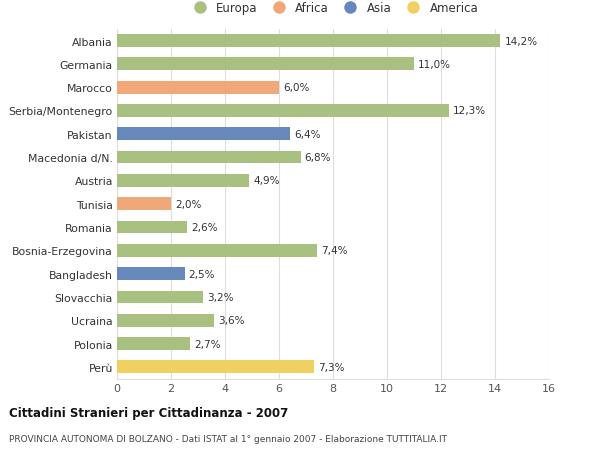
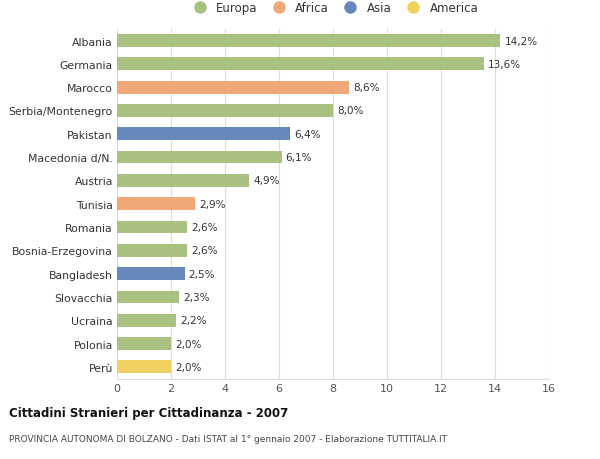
Germania: 11,0% -> 13,6%
Marocco: 6,0% -> 8,6%
Serbia/Montenegro: 12,3% -> 8,0%
Macedonia d/N.: 6,8% -> 6,1%
Tunisia: 2,0% -> 2,9%
Bosnia-Erzegovina: 7,4% -> 2,6%
Slovacchia: 3,2% -> 2,3%
Ucraina: 3,6% -> 2,2%
Polonia: 2,7% -> 2,0%
Perù: 7,3% -> 2,0%
